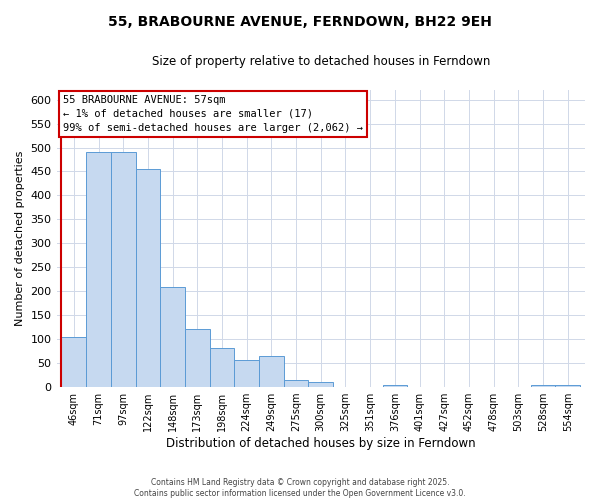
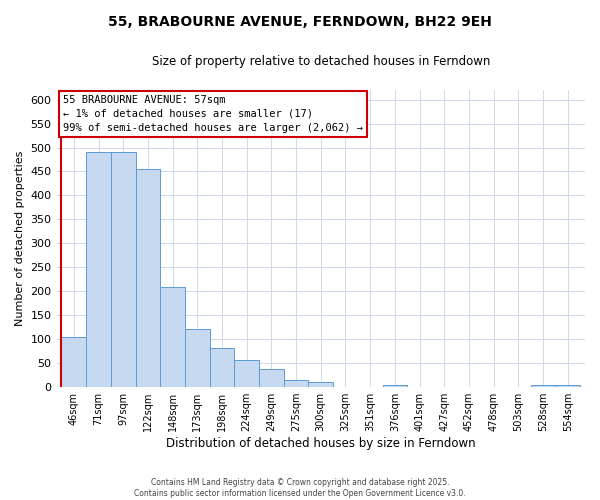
249sqm: 65 -> 37
